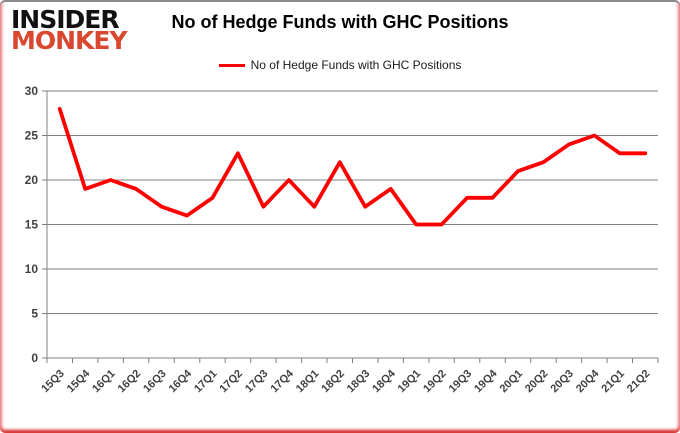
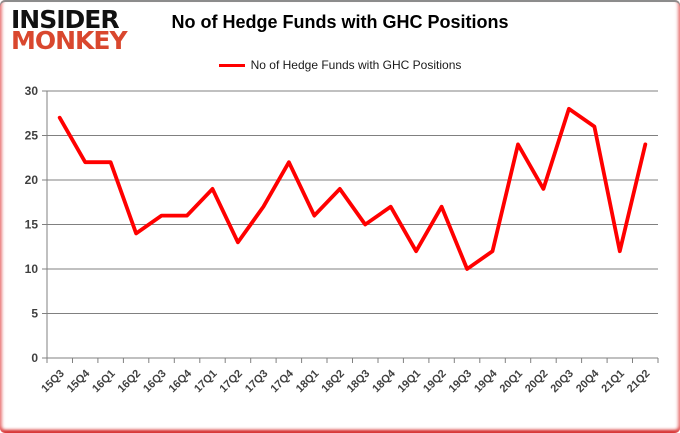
15Q3: 28 -> 27
15Q4: 19 -> 22
16Q1: 20 -> 22
16Q2: 19 -> 14
16Q3: 17 -> 16
17Q1: 18 -> 19
17Q2: 23 -> 13
17Q4: 20 -> 22
18Q1: 17 -> 16
18Q2: 22 -> 19
18Q3: 17 -> 15
18Q4: 19 -> 17
19Q1: 15 -> 12
19Q2: 15 -> 17
19Q3: 18 -> 10
19Q4: 18 -> 12
20Q1: 21 -> 24
20Q2: 22 -> 19
20Q3: 24 -> 28
20Q4: 25 -> 26
21Q1: 23 -> 12
21Q2: 23 -> 24
